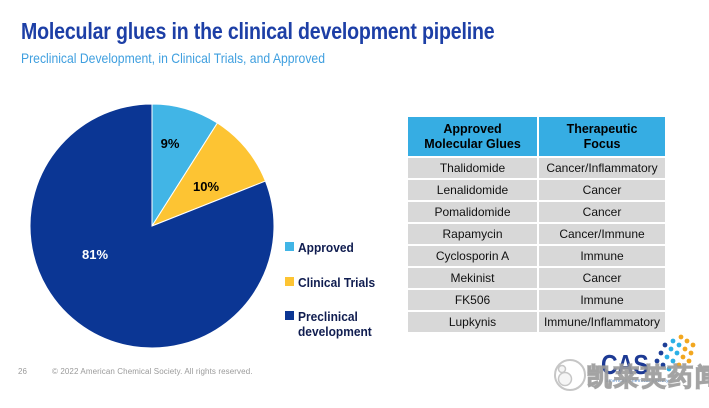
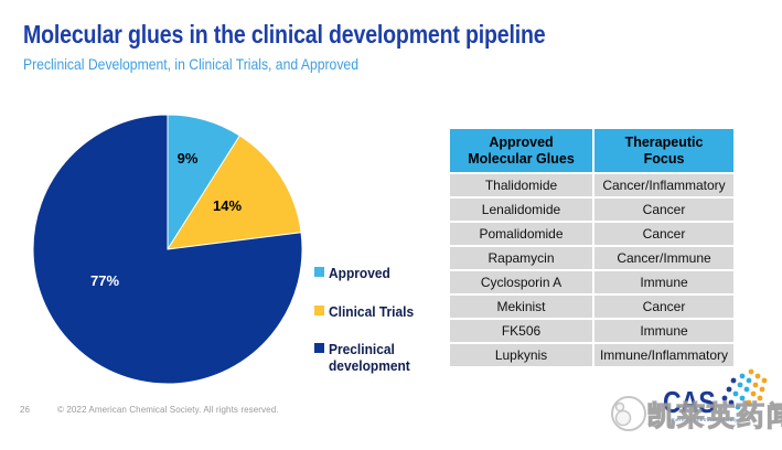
Clinical Trials: 10% -> 14%
Preclinical development: 81% -> 77%
